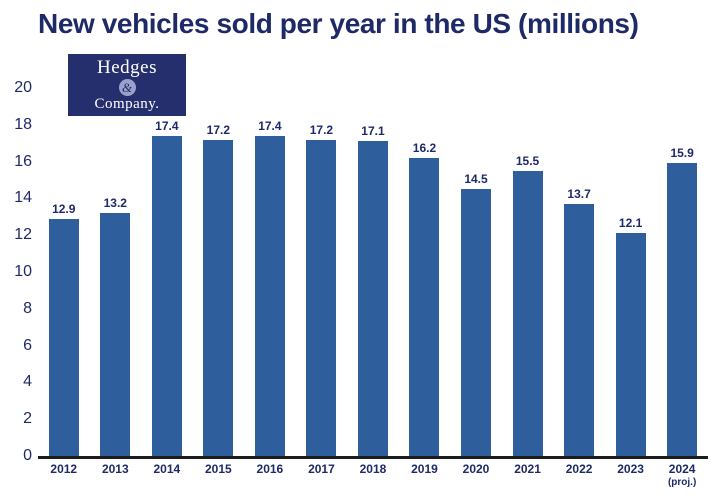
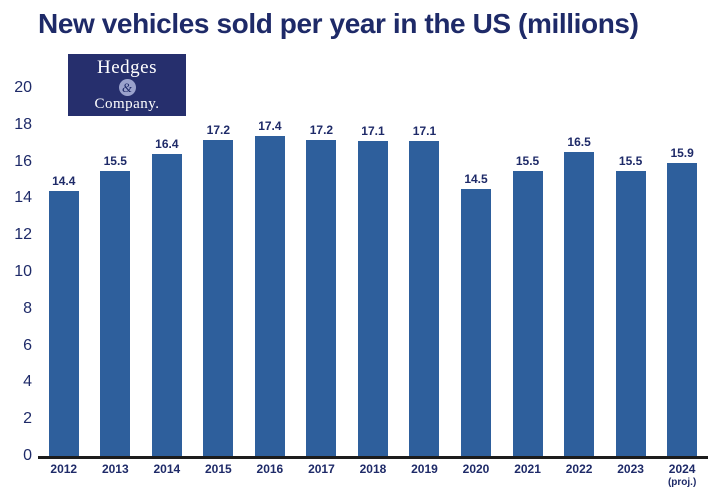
2012: 12.9 -> 14.4
2013: 13.2 -> 15.5
2014: 17.4 -> 16.4
2019: 16.2 -> 17.1
2022: 13.7 -> 16.5
2023: 12.1 -> 15.5
